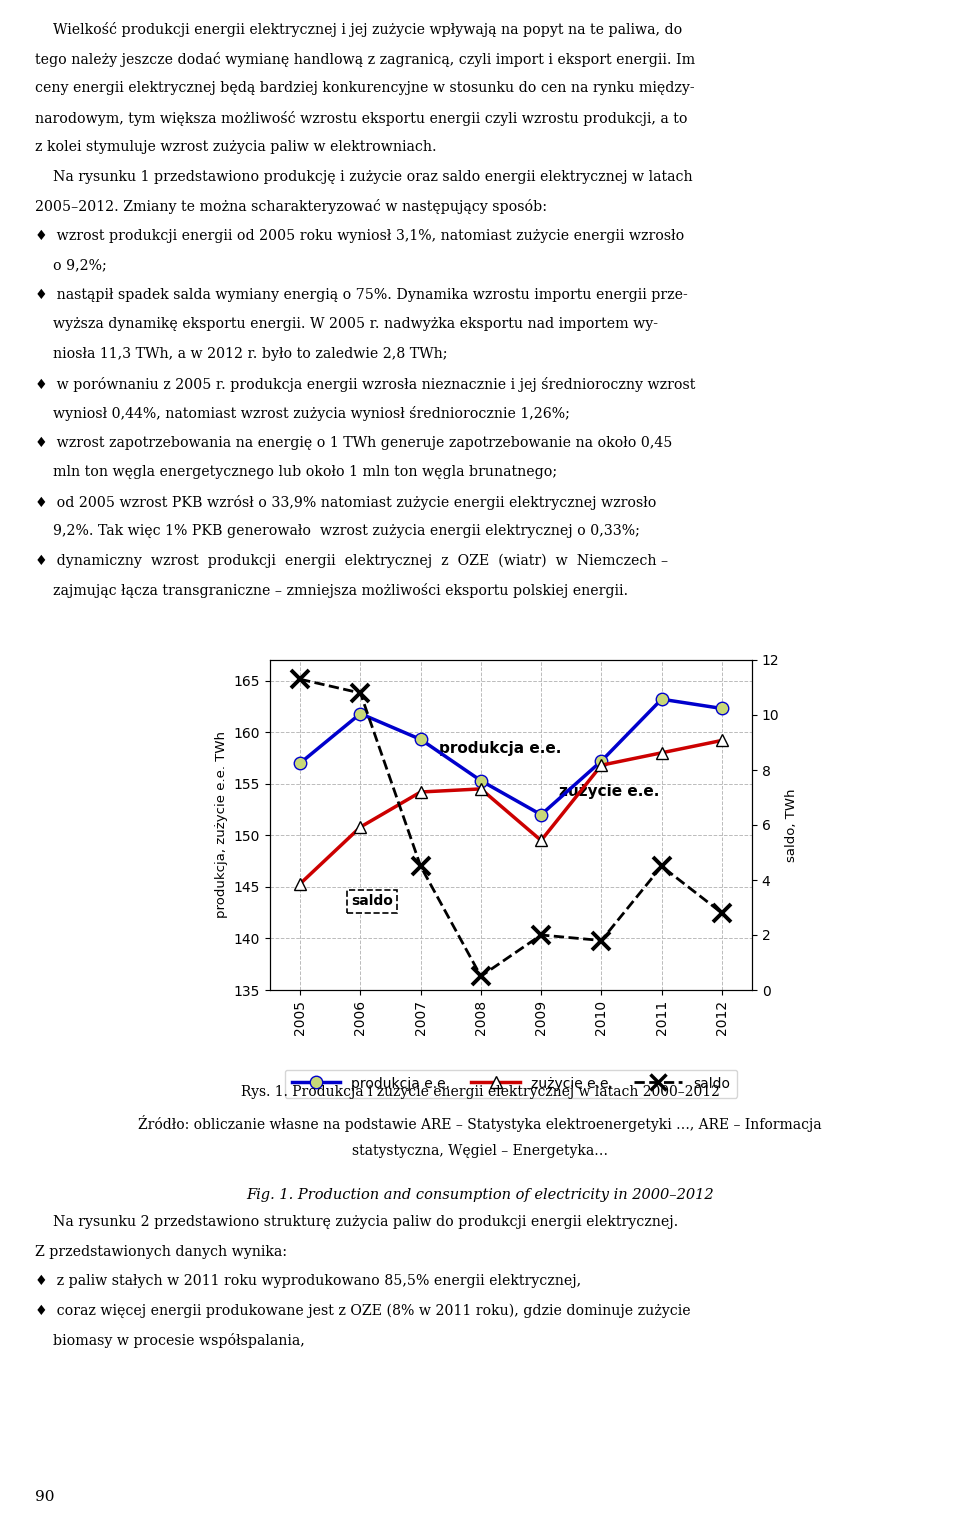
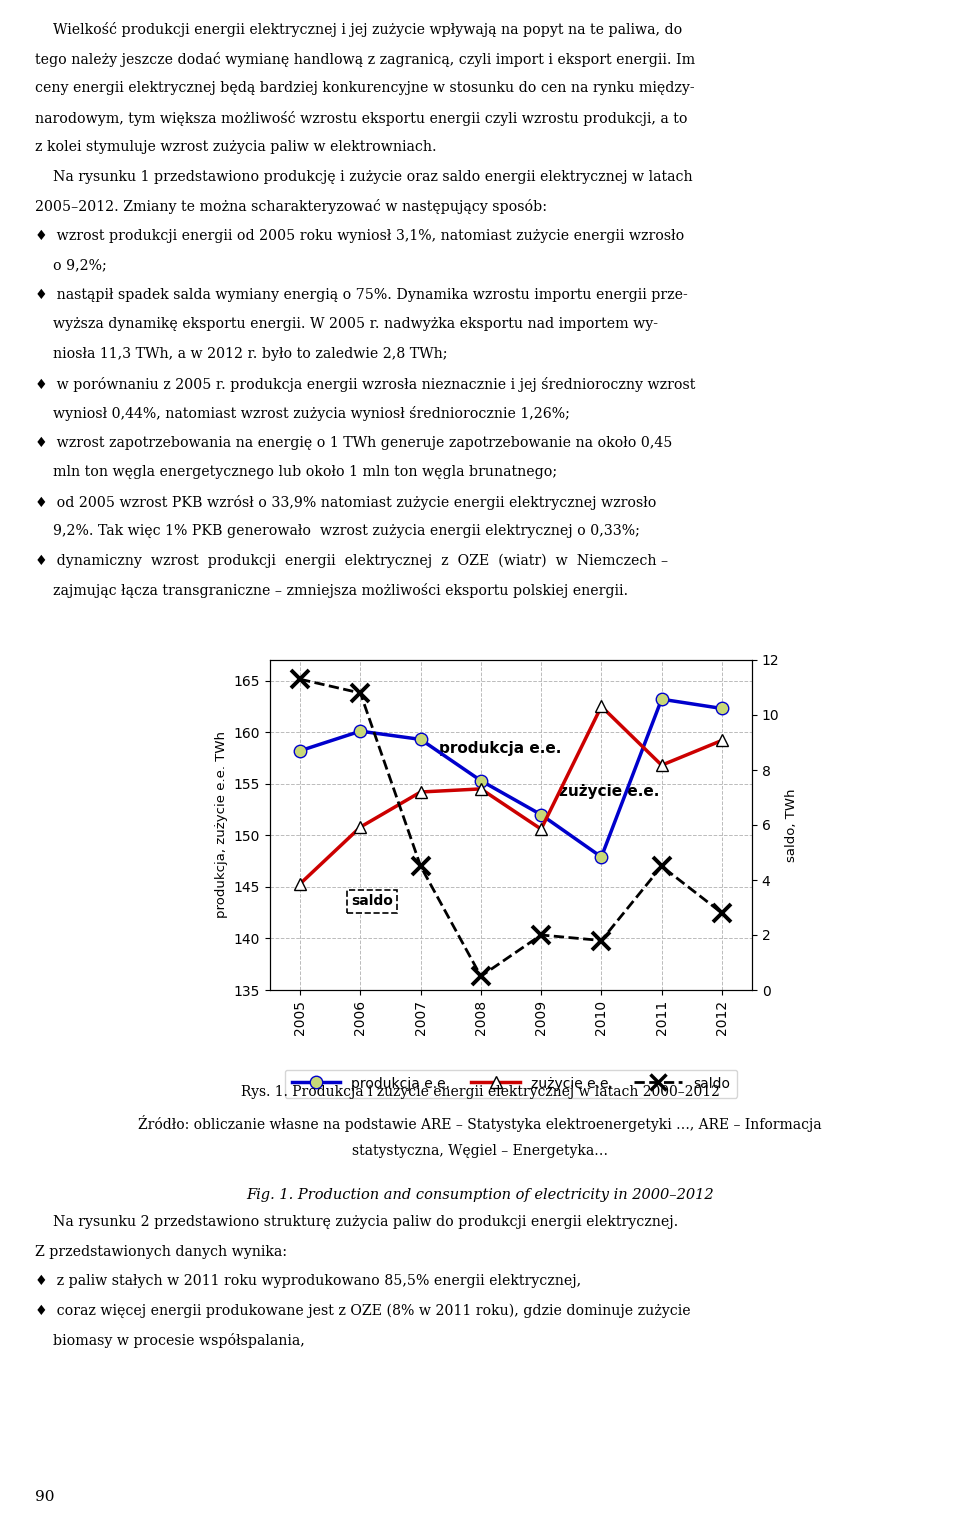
produkcja e.e./2005: 157.0 -> 158.2
produkcja e.e./2006: 161.8 -> 160.1
zużycie e.e./2009: 149.5 -> 150.6
produkcja e.e./2010: 157.2 -> 147.9
zużycie e.e./2010: 156.8 -> 162.5
zużycie e.e./2011: 158.0 -> 156.8
